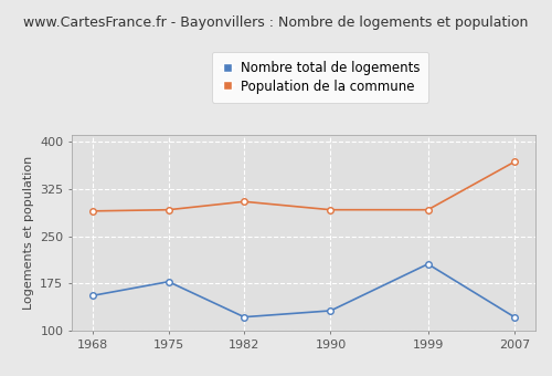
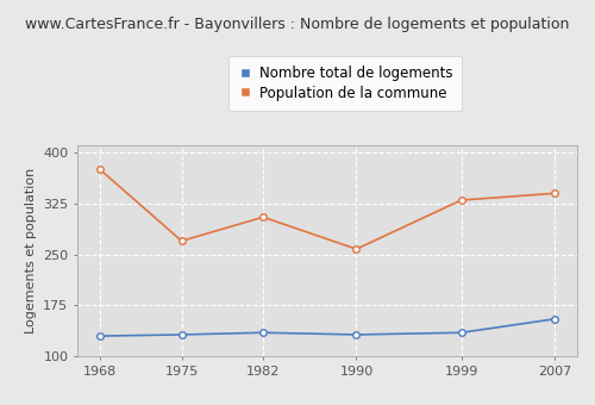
Nombre total de logements/1968: 156 -> 130
Population de la commune/1968: 290 -> 375
Nombre total de logements/1975: 178 -> 132
Population de la commune/1975: 292 -> 270
Nombre total de logements/1982: 122 -> 135
Population de la commune/1990: 292 -> 258
Nombre total de logements/1999: 206 -> 135
Population de la commune/1999: 292 -> 330
Nombre total de logements/2007: 122 -> 155
Population de la commune/2007: 368 -> 340
